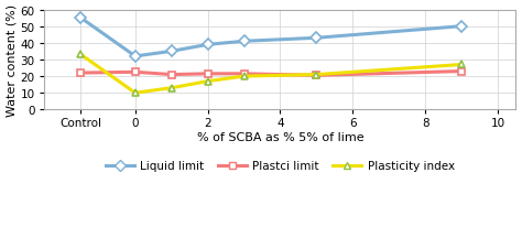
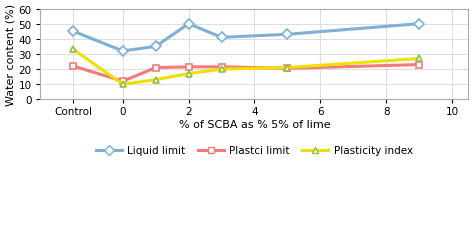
Liquid limit/Control: 55 -> 45
Plastci limit/0: 22 -> 12
Liquid limit/2: 39 -> 50
